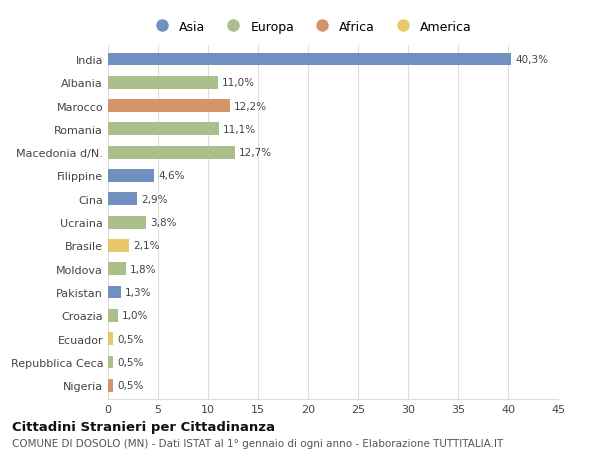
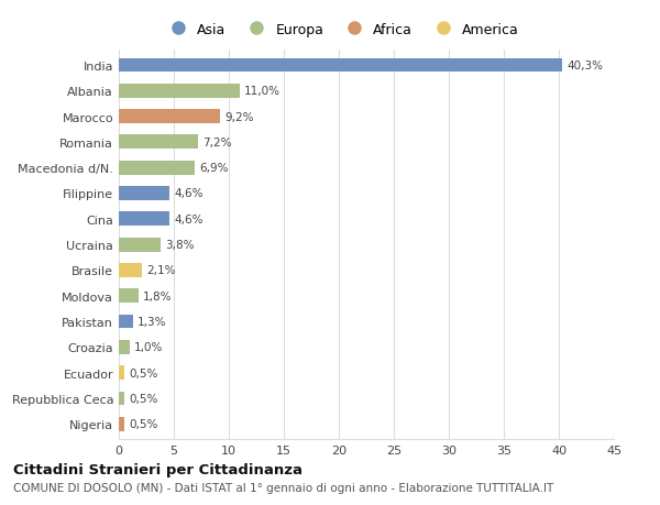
Marocco: 12,2% -> 9,2%
Romania: 11,1% -> 7,2%
Macedonia d/N.: 12,7% -> 6,9%
Cina: 2,9% -> 4,6%
